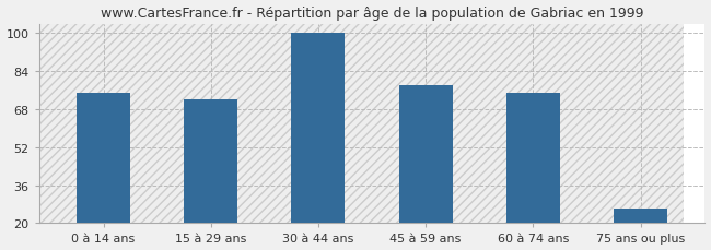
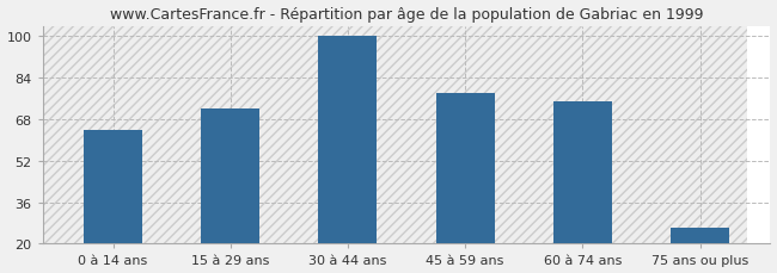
0 à 14 ans: 75 -> 64
